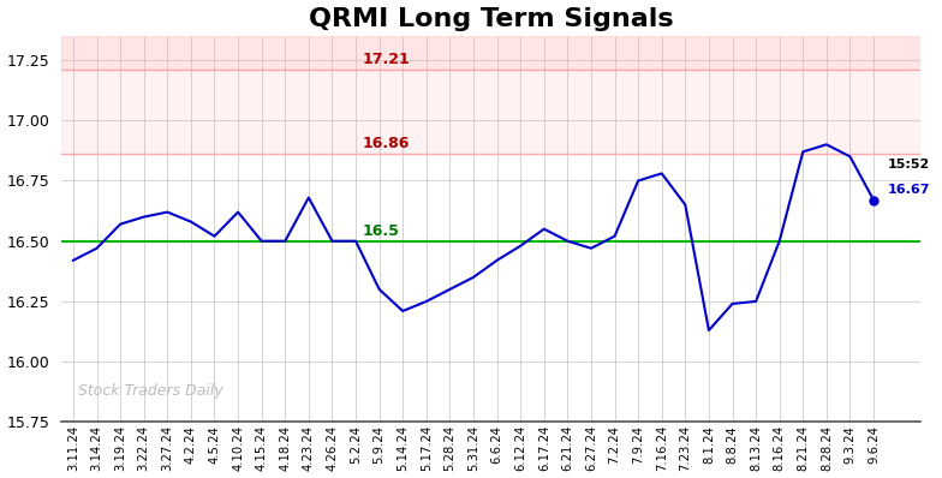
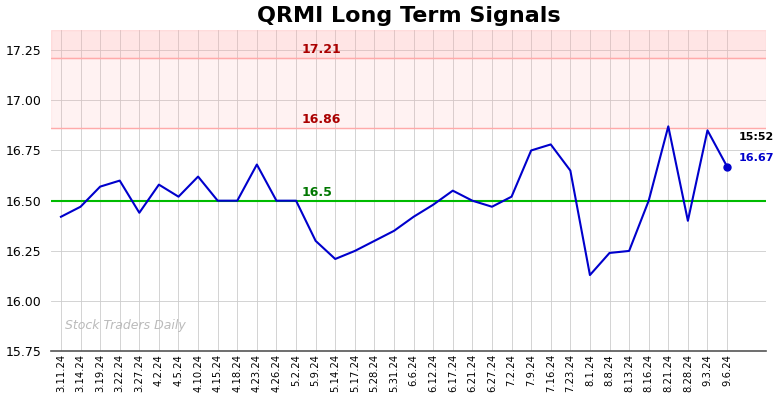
3.27.24: 16.62 -> 16.44
8.28.24: 16.90 -> 16.40
